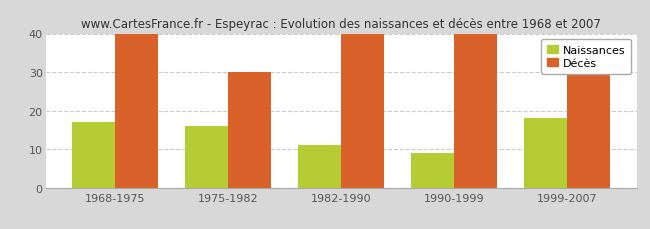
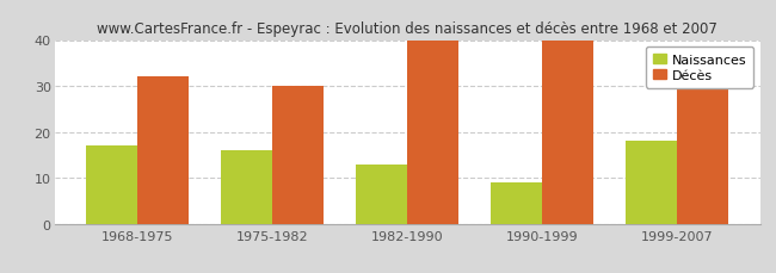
Décès/1968-1975: 40 -> 32
Naissances/1982-1990: 11 -> 13
